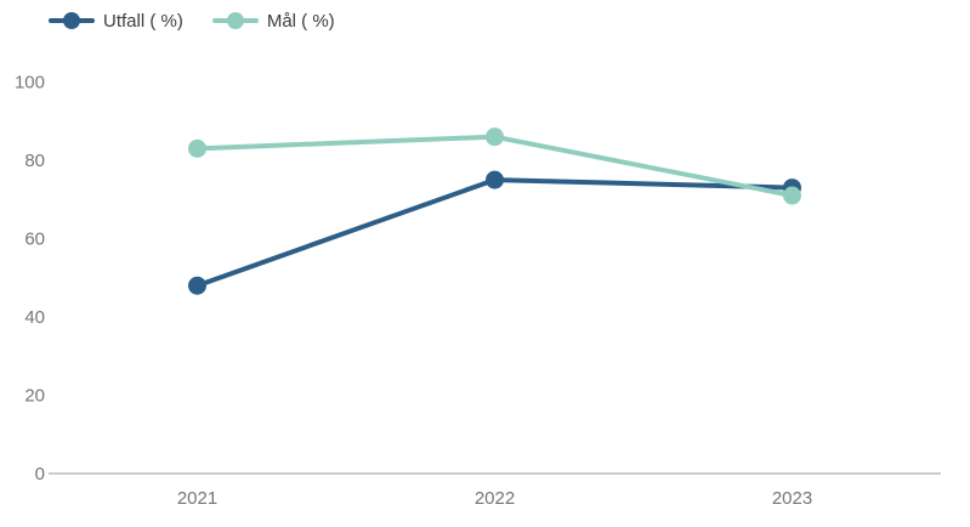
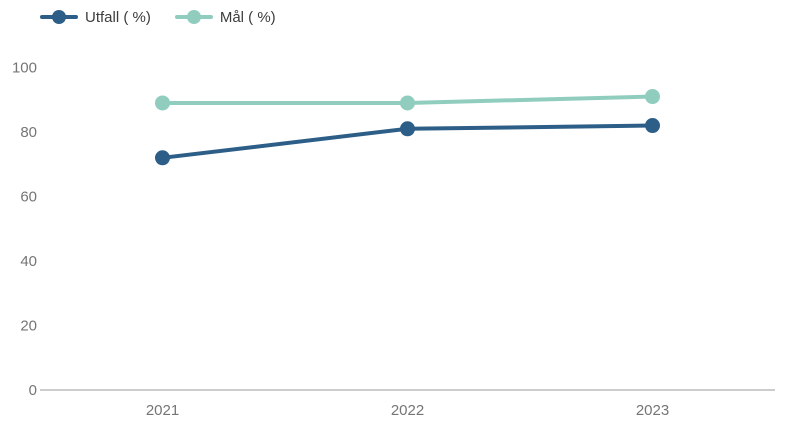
Utfall ( %)/2021: 48 -> 72
Mål ( %)/2021: 83 -> 89
Utfall ( %)/2022: 75 -> 81
Mål ( %)/2022: 86 -> 89
Utfall ( %)/2023: 73 -> 82
Mål ( %)/2023: 71 -> 91
